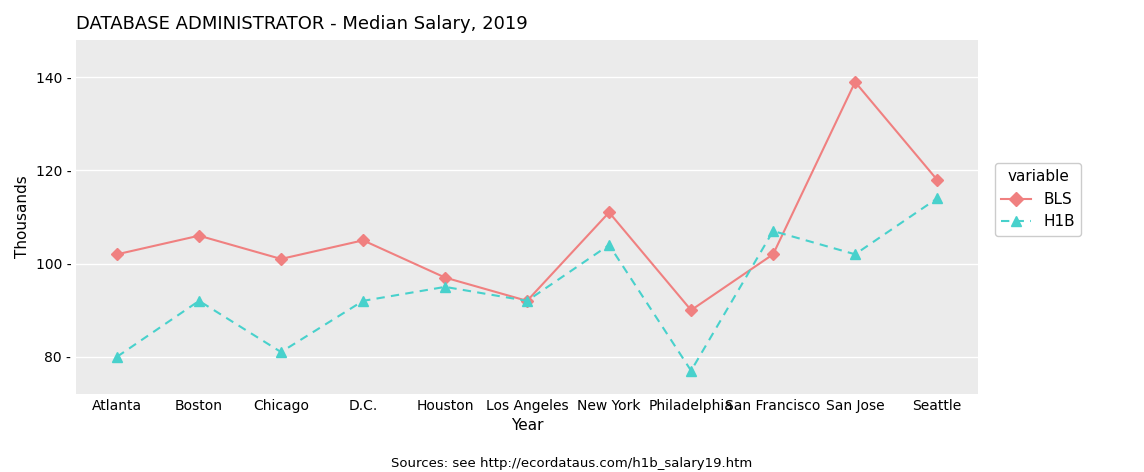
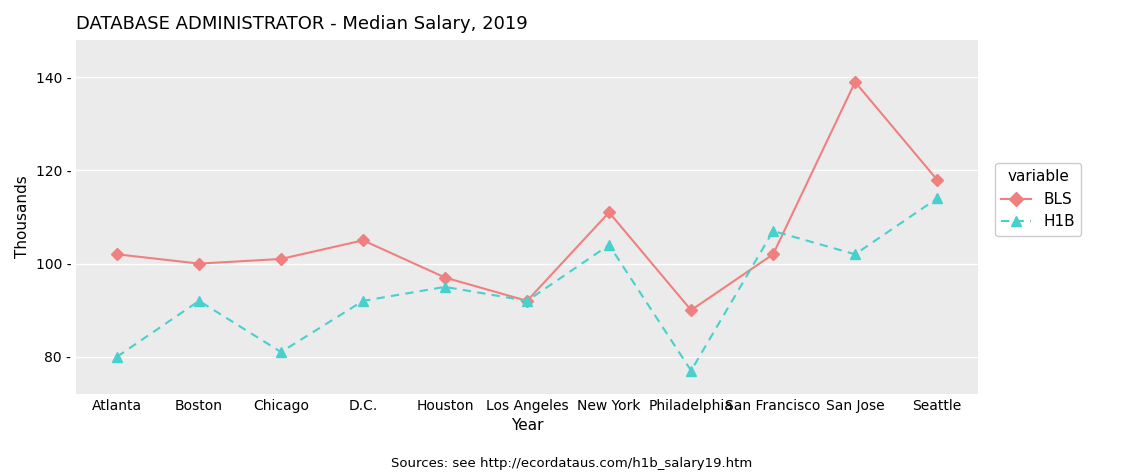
BLS/Boston: 106 - -> 100 -
